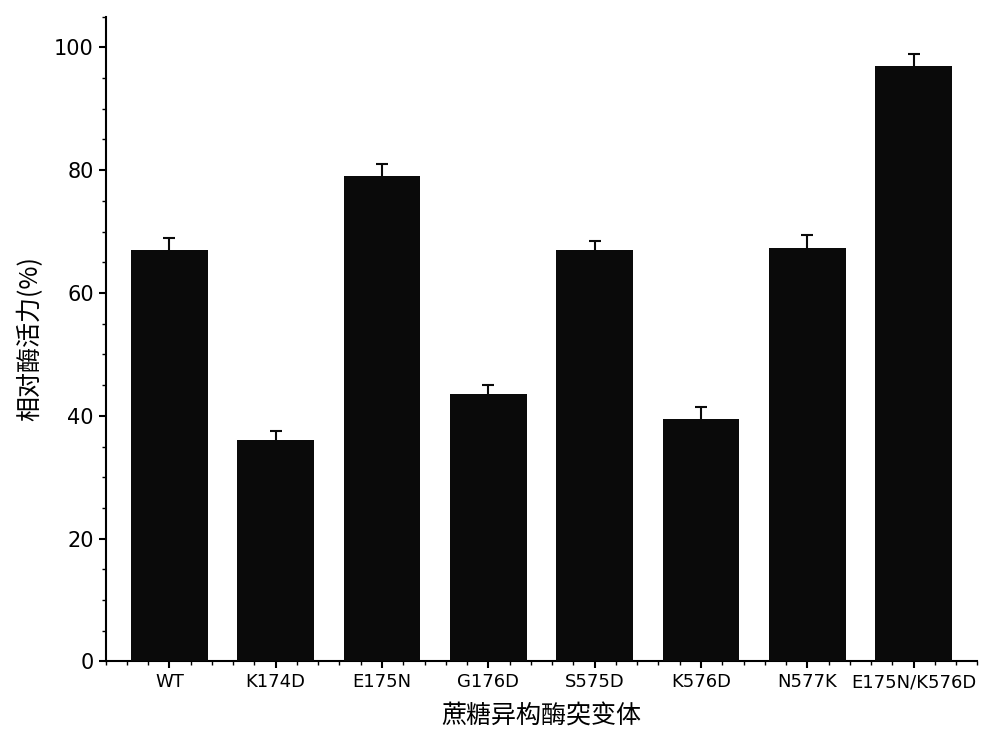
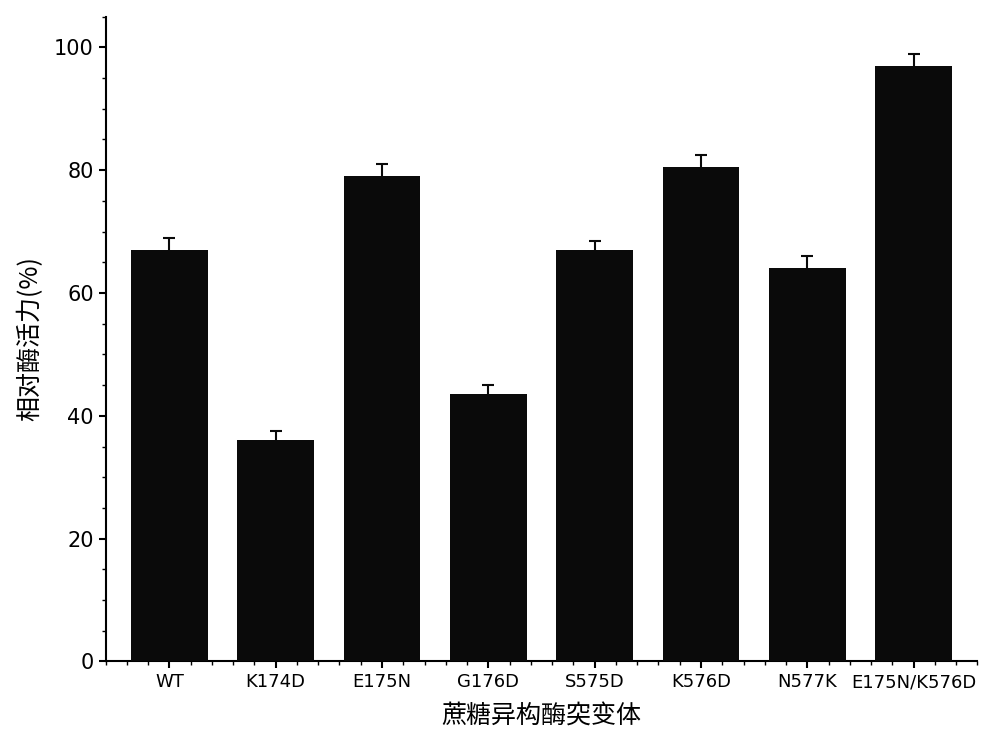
K576D: 39.4 -> 80.5
N577K: 67.4 -> 64.0
